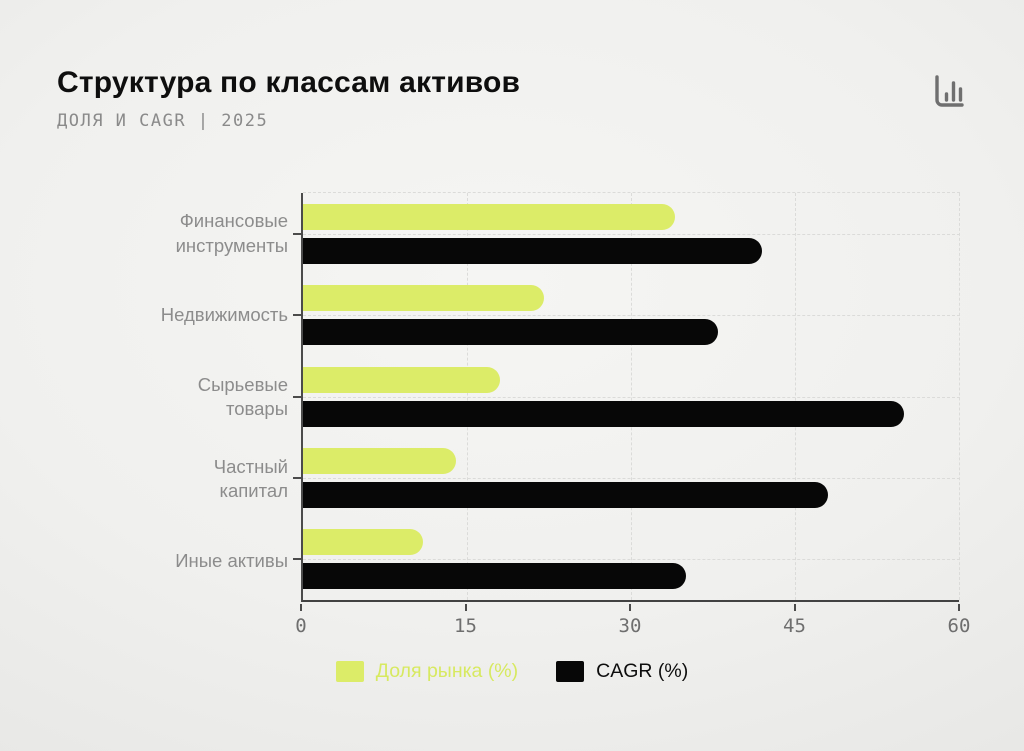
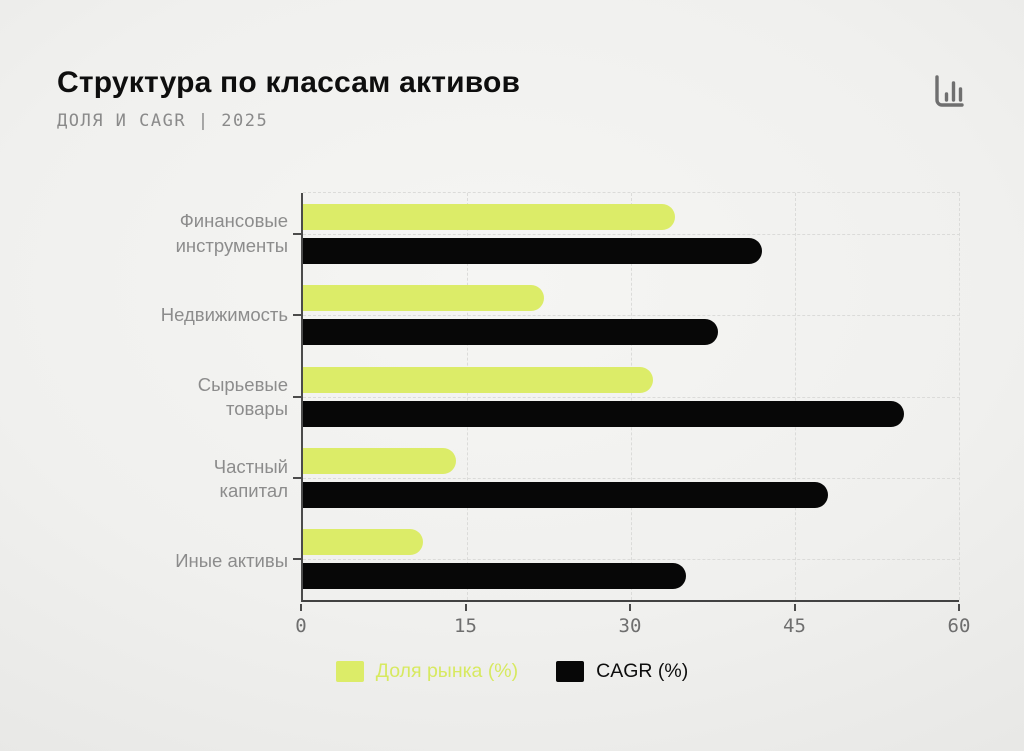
Доля рынка (%)/Сырьевые товары: 18 -> 32
